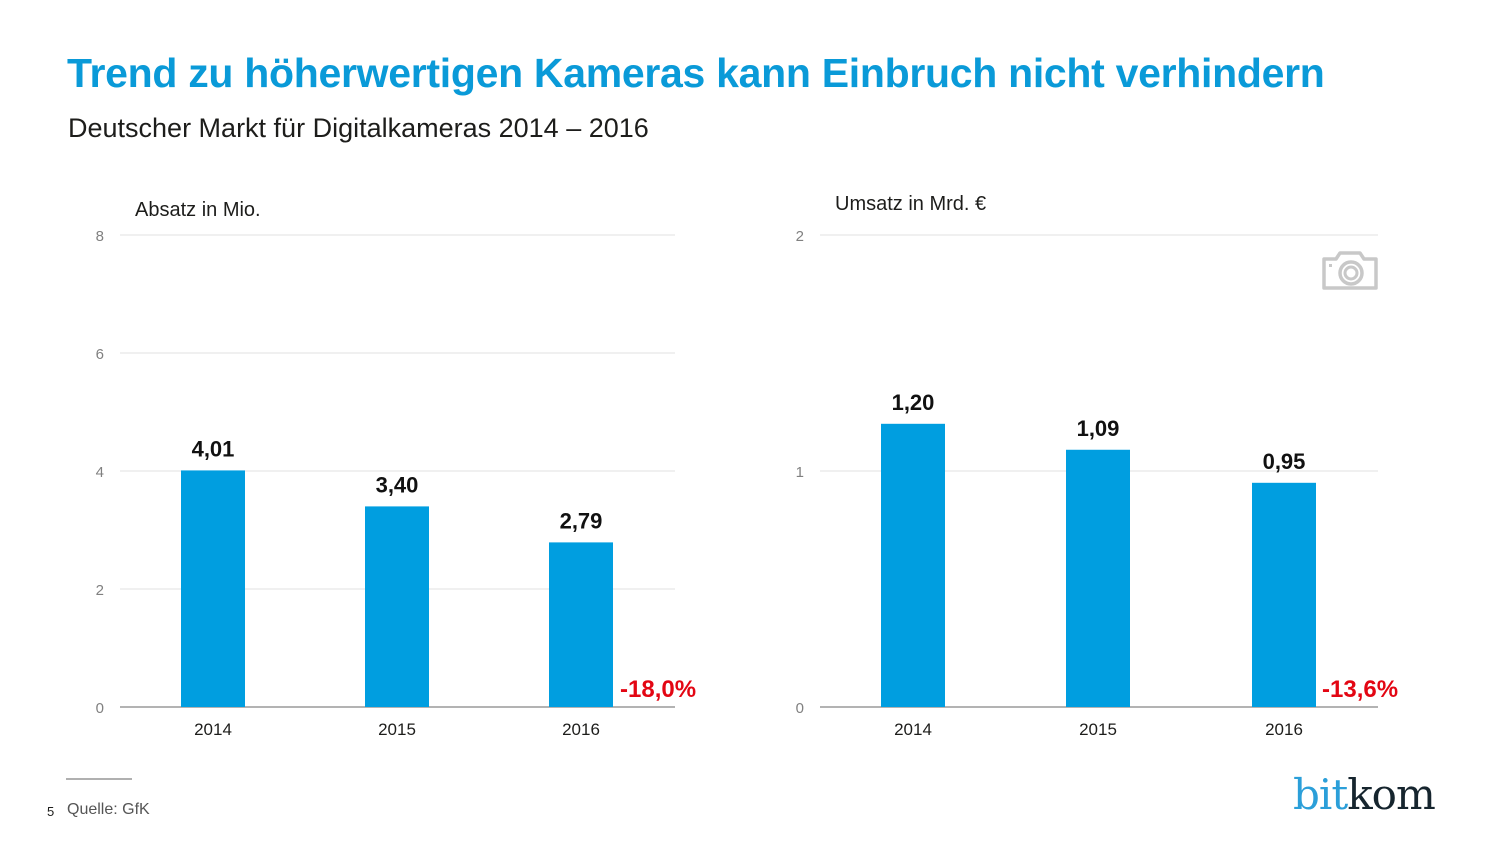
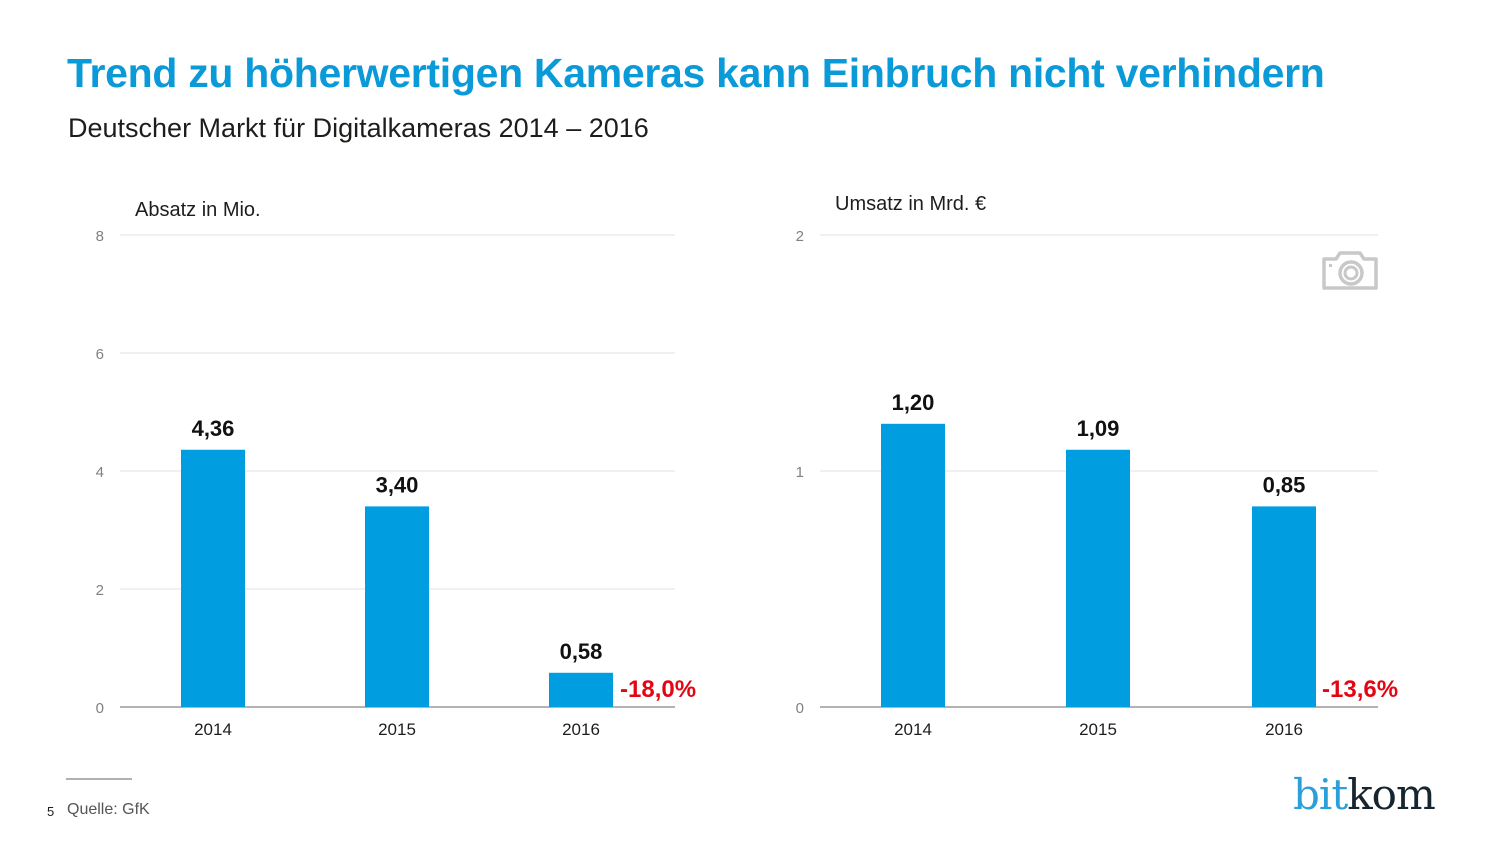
Absatz in Mio./2014: 4,01 -> 4,36
Absatz in Mio./2016: 2,79 -> 0,58
Umsatz in Mrd. €/2016: 0,95 -> 0,85
